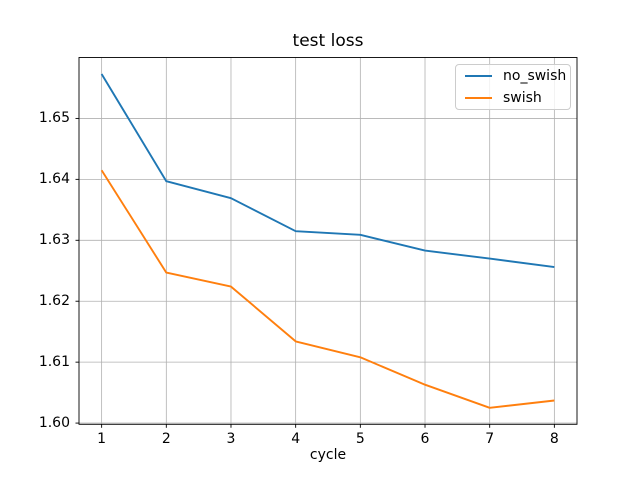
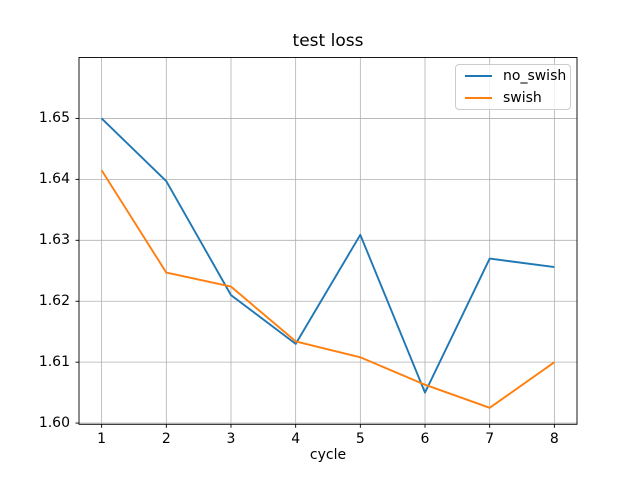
no_swish/1: 1.657 -> 1.650
no_swish/3: 1.637 -> 1.621
no_swish/4: 1.631 -> 1.613
no_swish/6: 1.628 -> 1.605
swish/8: 1.604 -> 1.610
